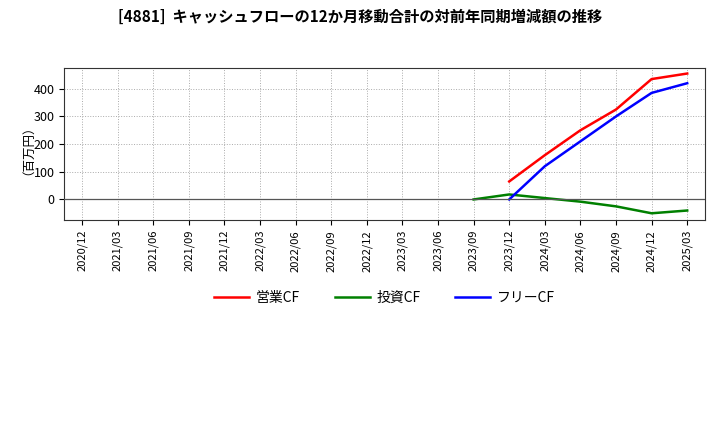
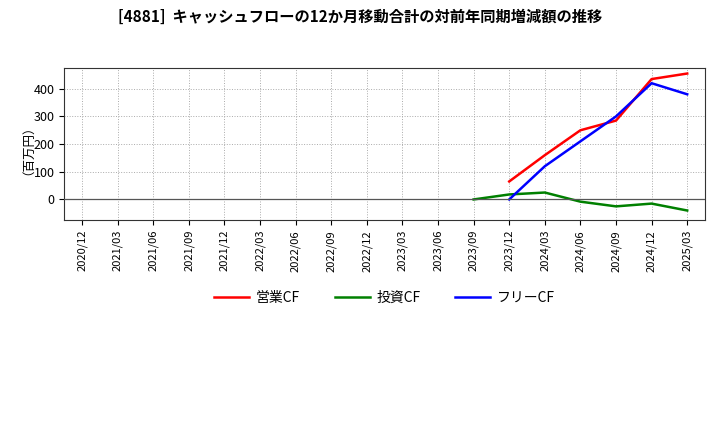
投資CF/2024/03: 5 -> 25
営業CF/2024/09: 325 -> 285
投資CF/2024/12: -50 -> -15
フリーCF/2024/12: 385 -> 420
フリーCF/2025/03: 420 -> 380
